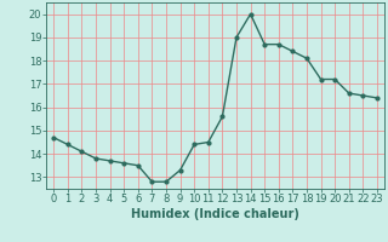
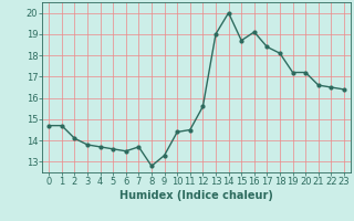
1: 14.4 -> 14.7
7: 12.8 -> 13.7
16: 18.7 -> 19.1
